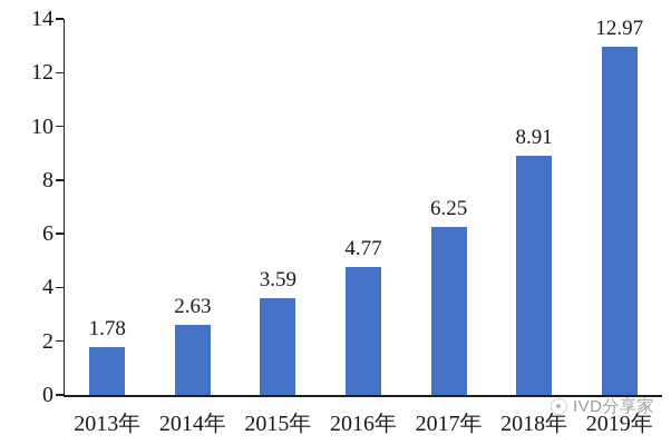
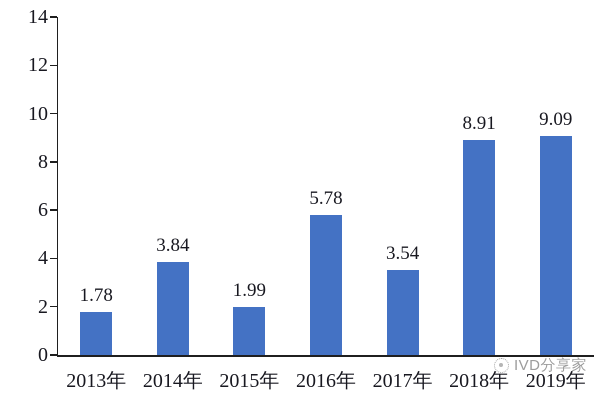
2014年: 2.63 -> 3.84
2015年: 3.59 -> 1.99
2016年: 4.77 -> 5.78
2017年: 6.25 -> 3.54
2019年: 12.97 -> 9.09
